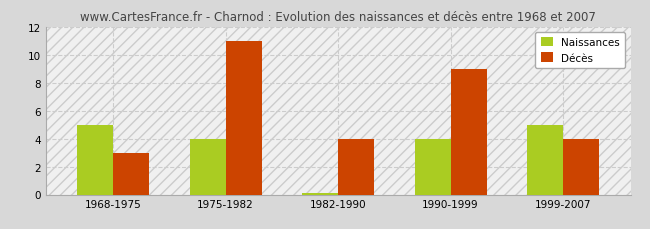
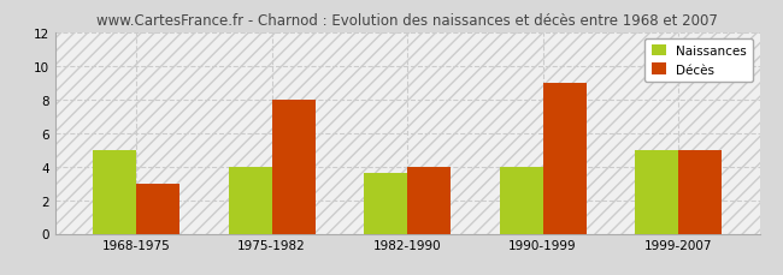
Décès/1975-1982: 11 -> 8
Naissances/1982-1990: 0.1 -> 3.6
Décès/1999-2007: 4 -> 5
